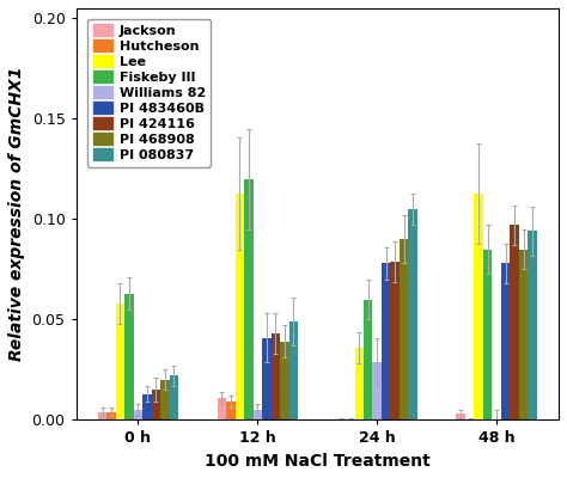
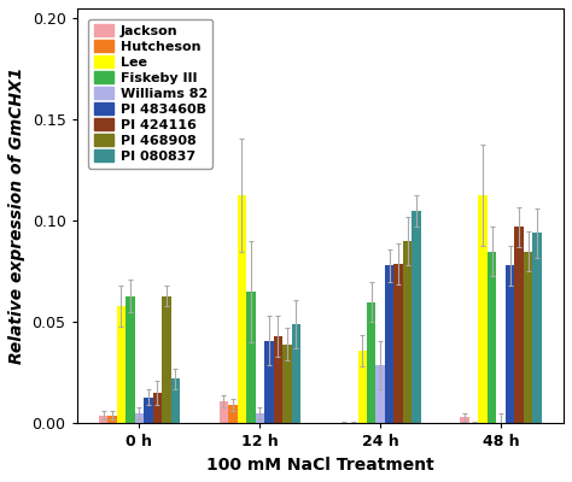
PI 468908/0 h: 0.020 -> 0.063
Fiskeby III/12 h: 0.120 -> 0.065
